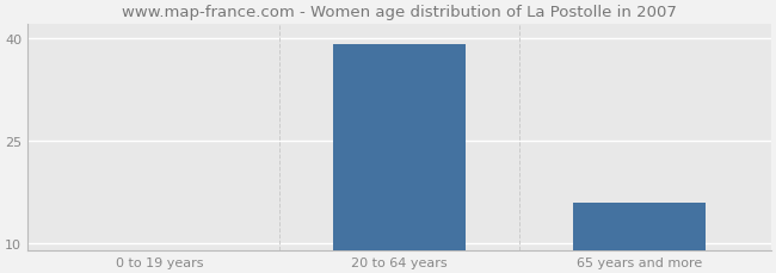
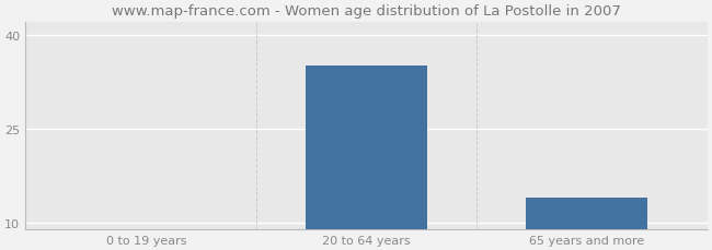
20 to 64 years: 39 -> 35
65 years and more: 16 -> 14
